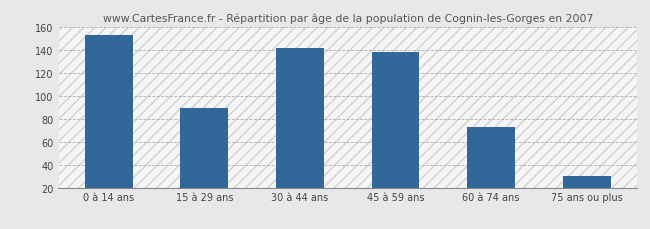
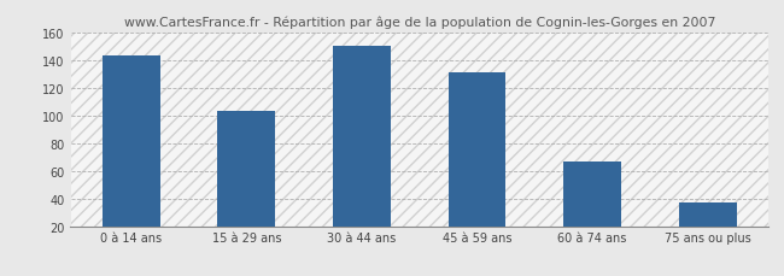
0 à 14 ans: 153 -> 143
15 à 29 ans: 89 -> 103
30 à 44 ans: 141 -> 150
45 à 59 ans: 138 -> 131
60 à 74 ans: 73 -> 67
75 ans ou plus: 30 -> 37
